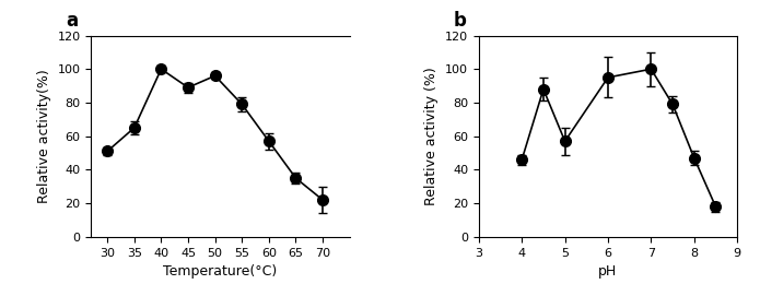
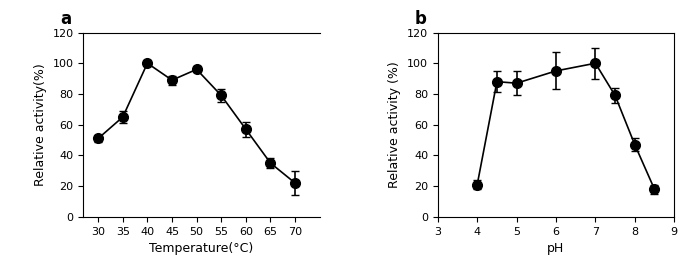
4: 46 -> 21
5: 57 -> 87
